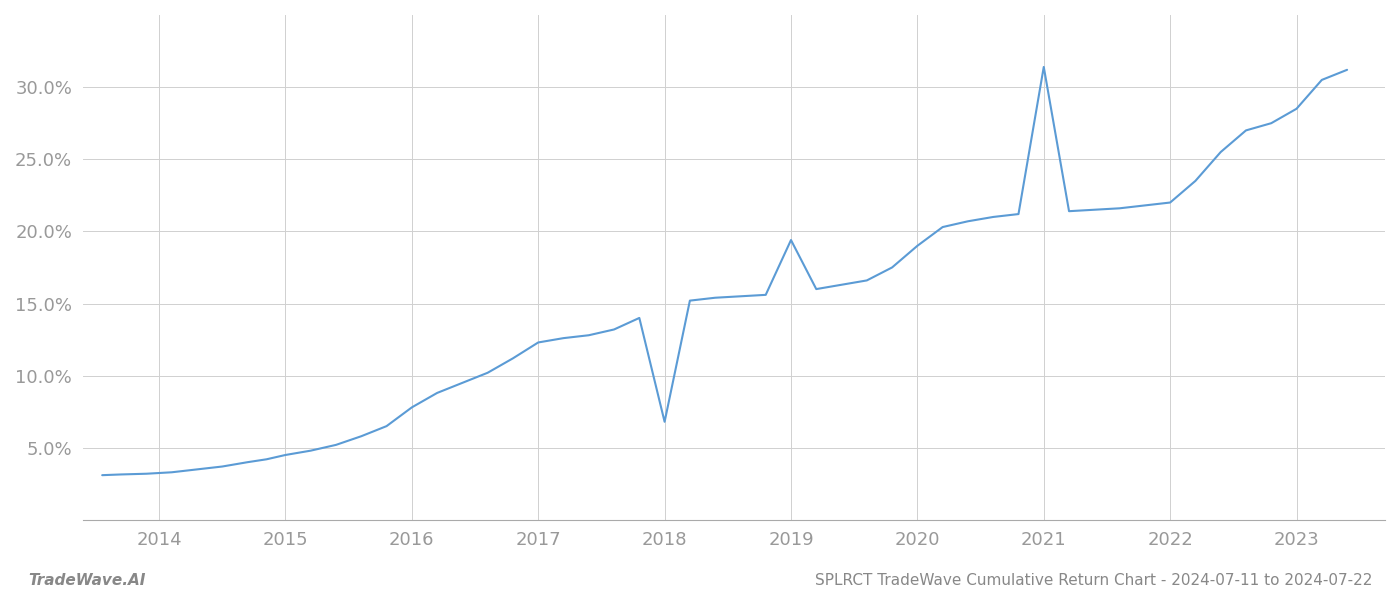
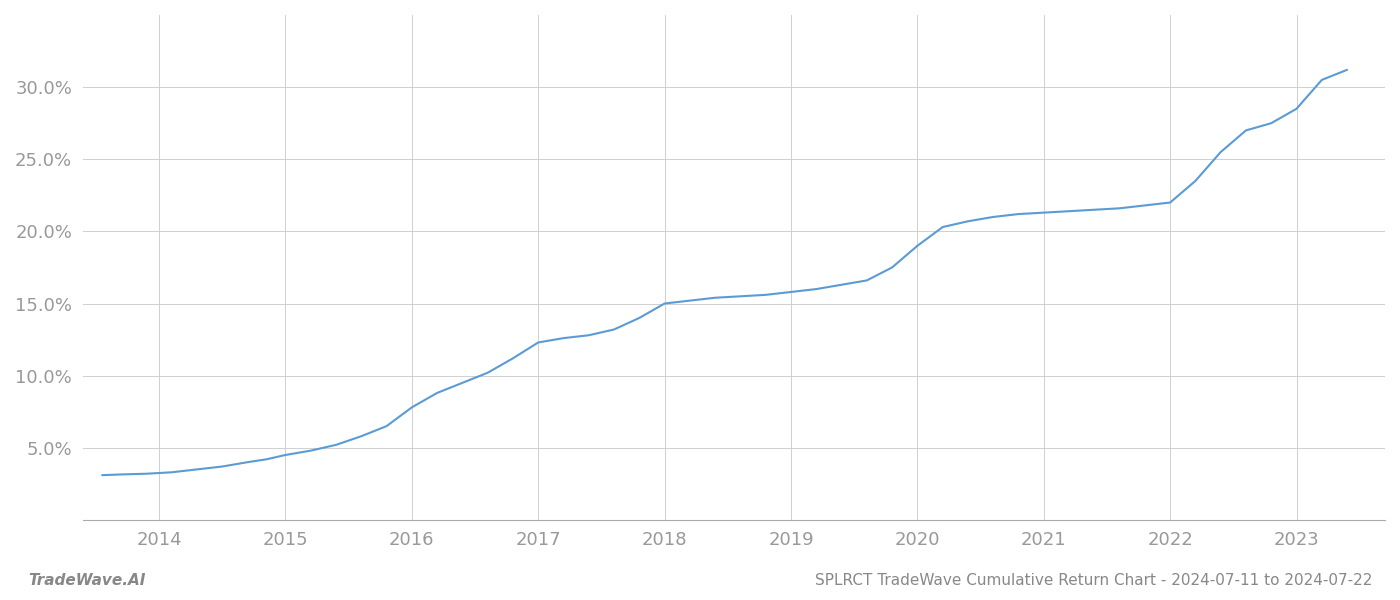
2018: 6.8% -> 15.0%
2019: 19.4% -> 15.8%
2021: 31.4% -> 21.3%
